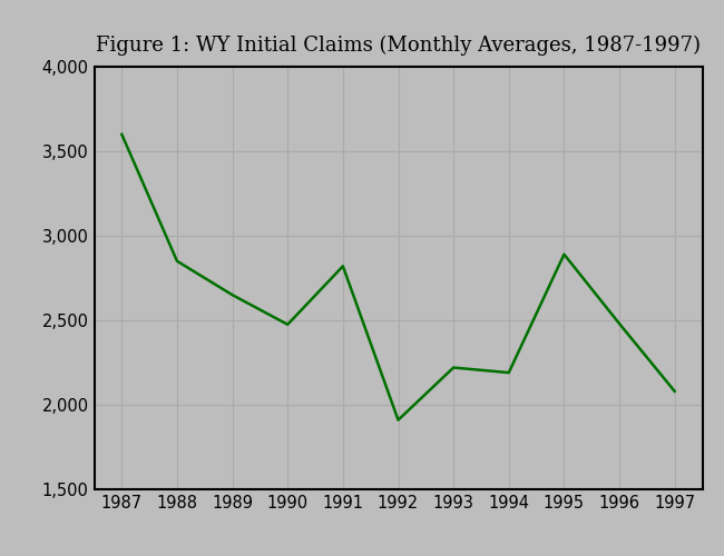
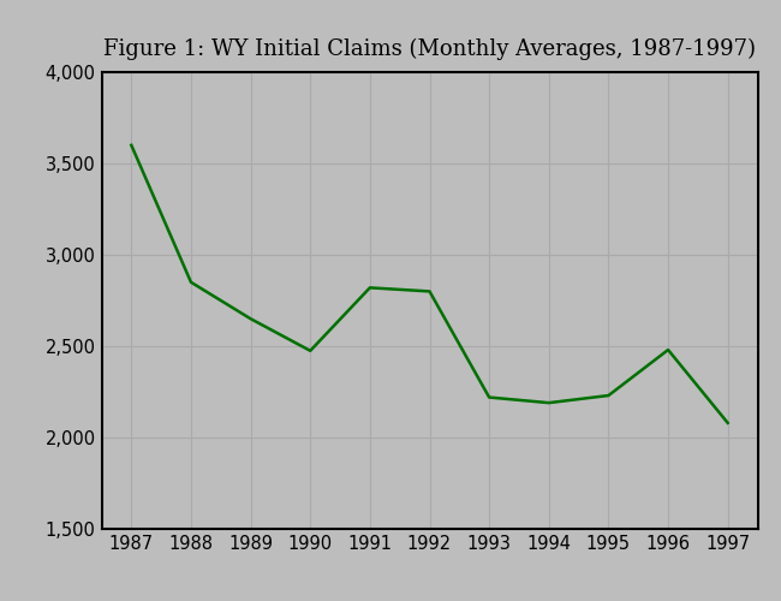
1992: 1,910 -> 2,800
1995: 2,890 -> 2,230
